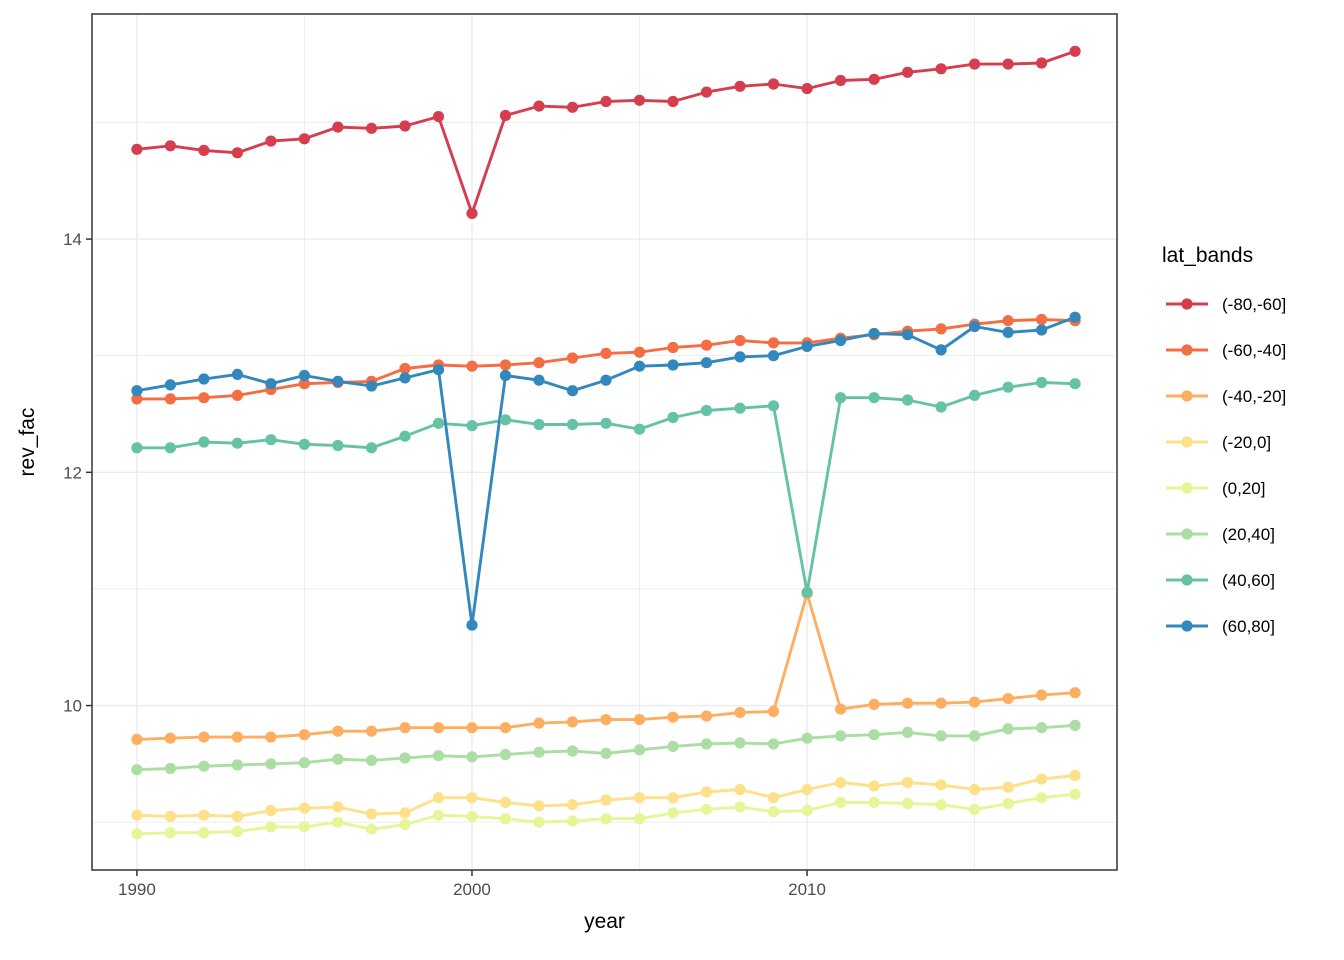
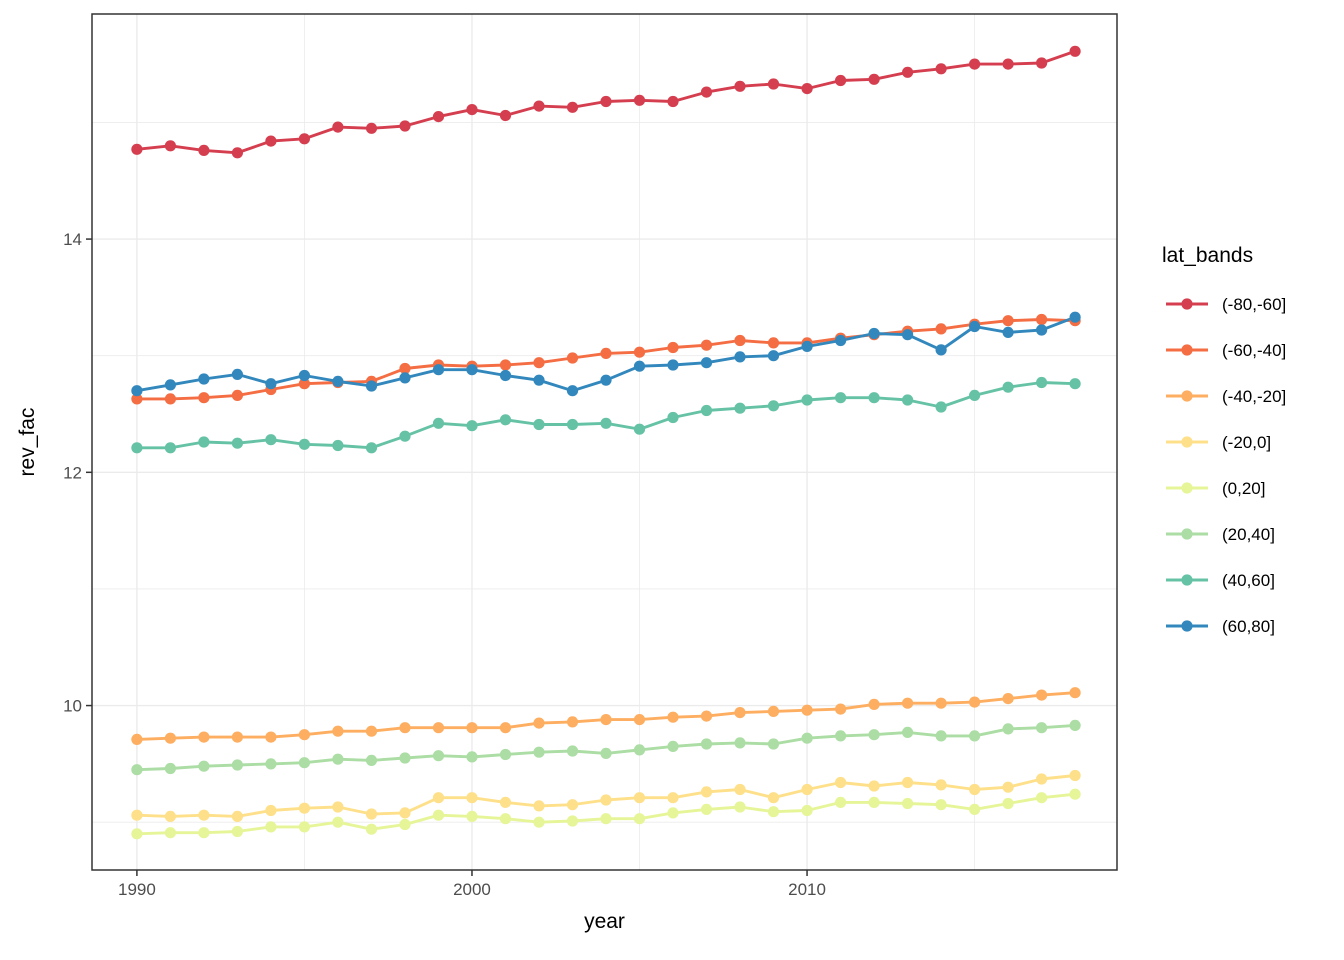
(-80,-60]/2000: 14.22 -> 15.11
(60,80]/2000: 10.69 -> 12.88
(-40,-20]/2010: 10.96 -> 9.96
(40,60]/2010: 10.97 -> 12.62
